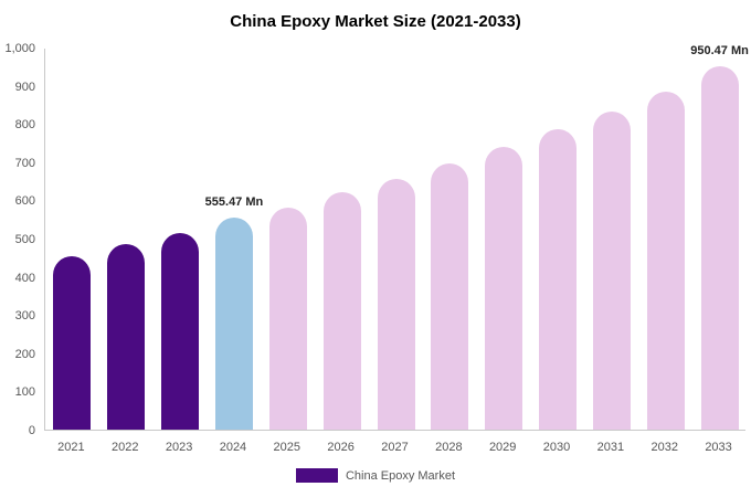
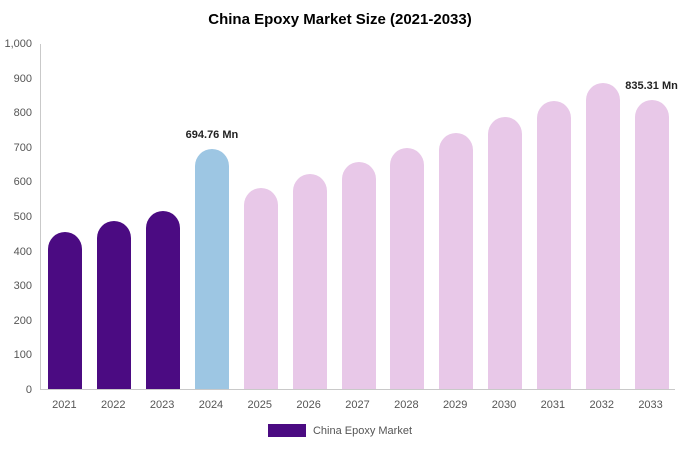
2024: 555.47 -> 694.76
2033: 950.47 -> 835.31
